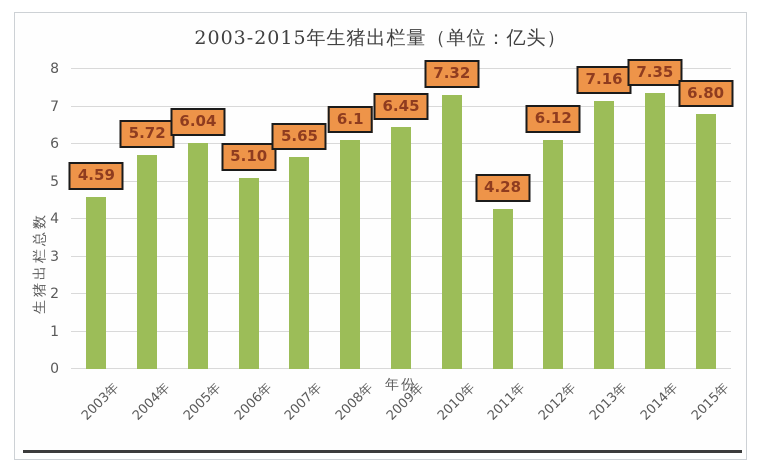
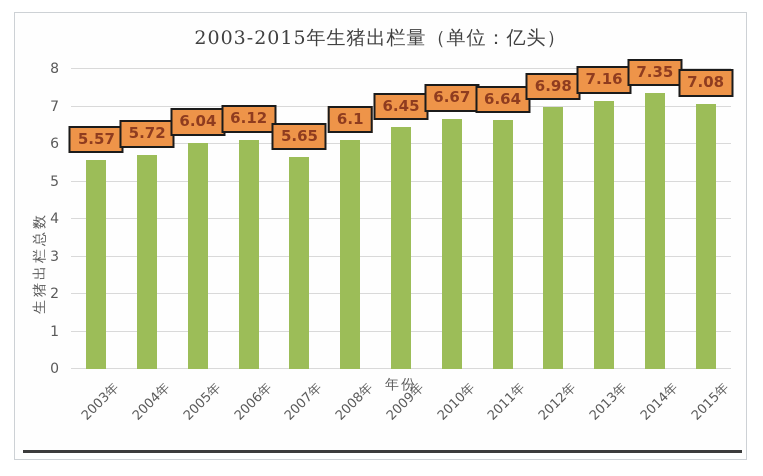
2003年: 4.59 -> 5.57
2006年: 5.10 -> 6.12
2010年: 7.32 -> 6.67
2011年: 4.28 -> 6.64
2012年: 6.12 -> 6.98
2015年: 6.80 -> 7.08
